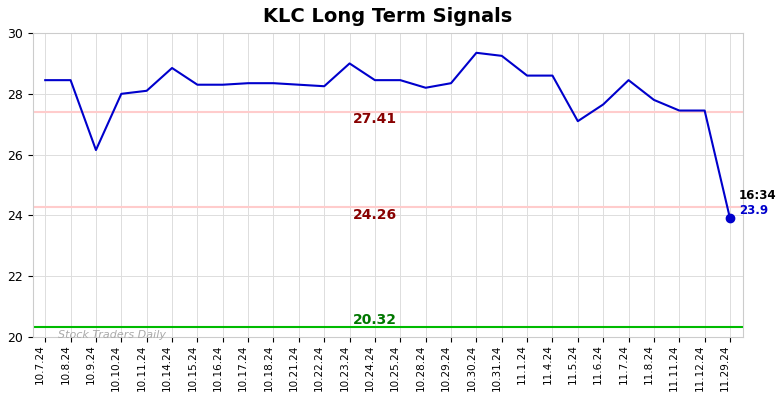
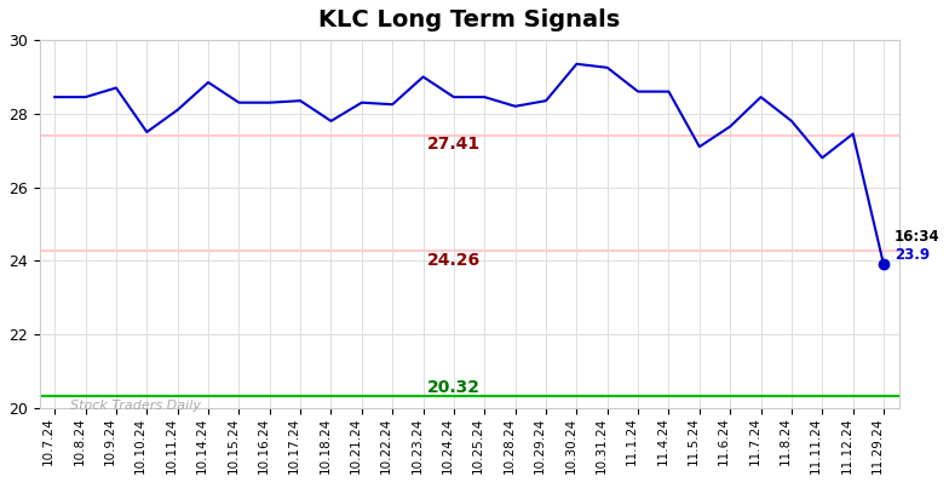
10.9.24: 26.15 -> 28.70
10.10.24: 28.00 -> 27.50
10.18.24: 28.35 -> 27.80
11.11.24: 27.45 -> 26.80
